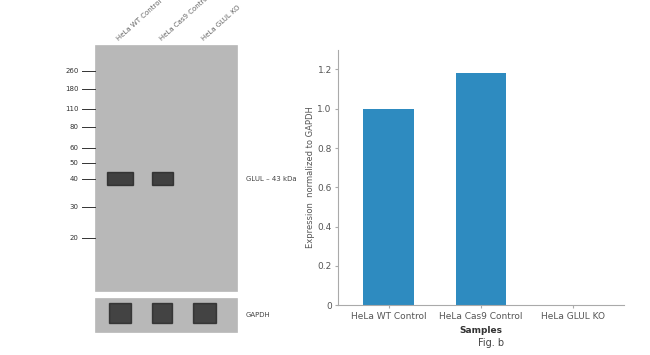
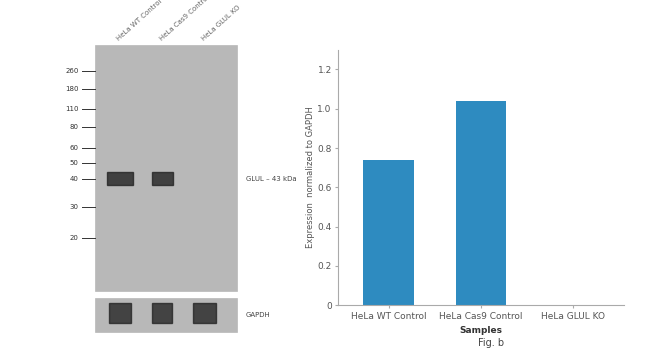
HeLa WT Control: 1.00 -> 0.74
HeLa Cas9 Control: 1.18 -> 1.04
